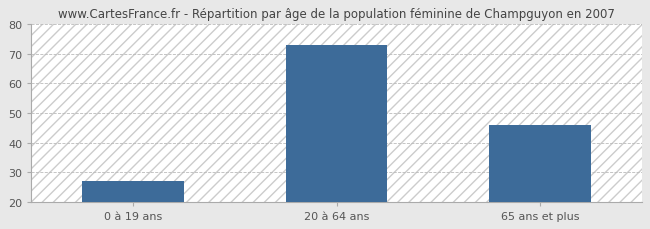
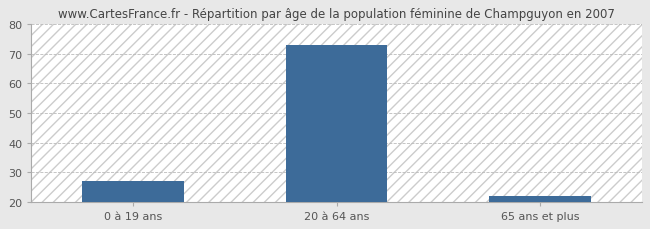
65 ans et plus: 46 -> 22
